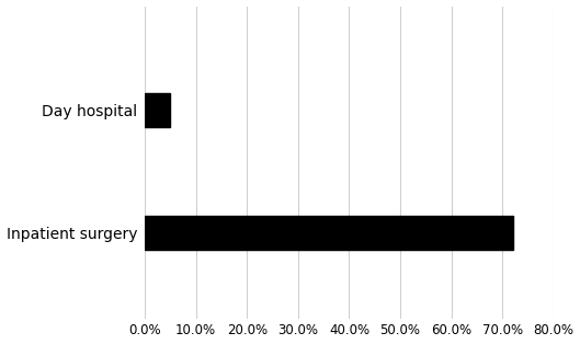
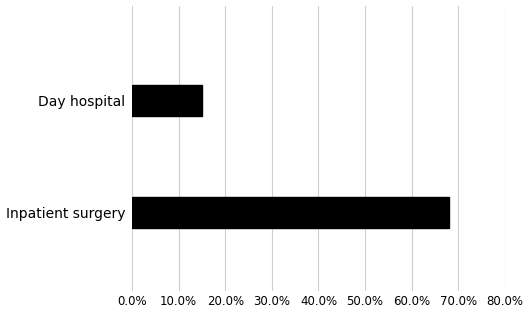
Day hospital: 5% -> 15%
Inpatient surgery: 72% -> 68%
